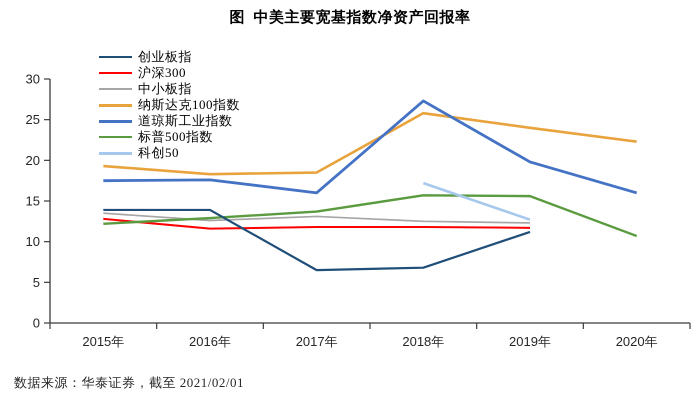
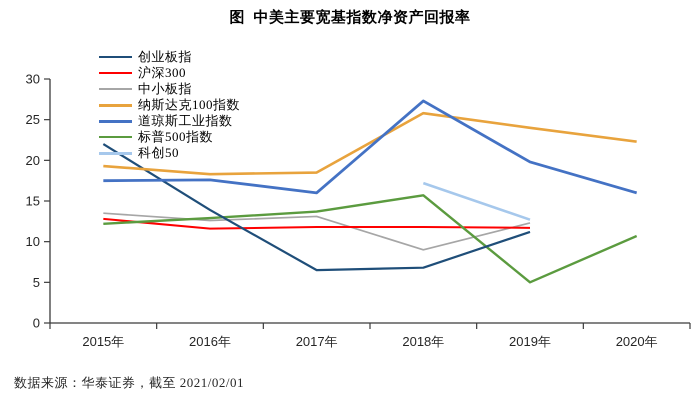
创业板指/2015年: 14 -> 22
中小板指/2018年: 12 -> 9
标普500指数/2019年: 16 -> 5
